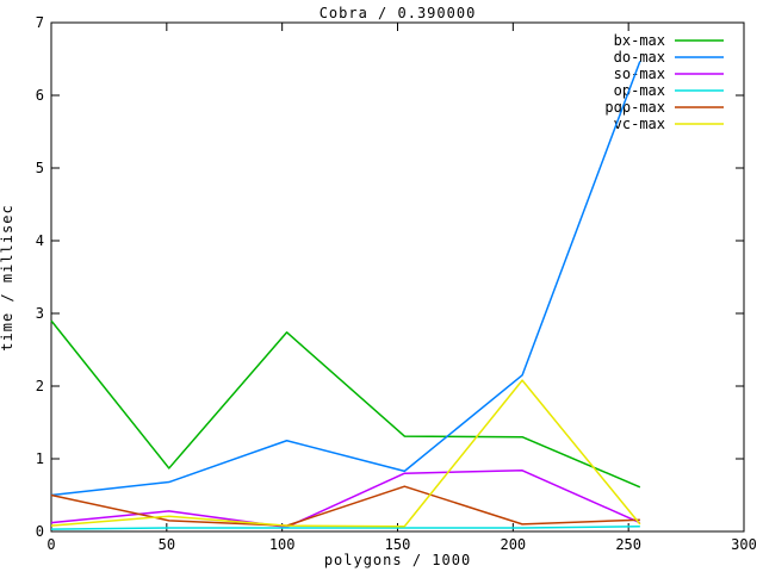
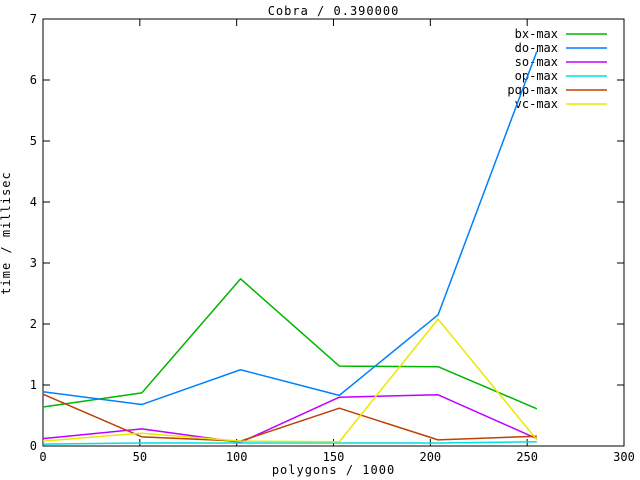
bx-max/0: 2.9 -> 0.6
do-max/0: 0.5 -> 0.9
pqp-max/0: 0.5 -> 0.8
